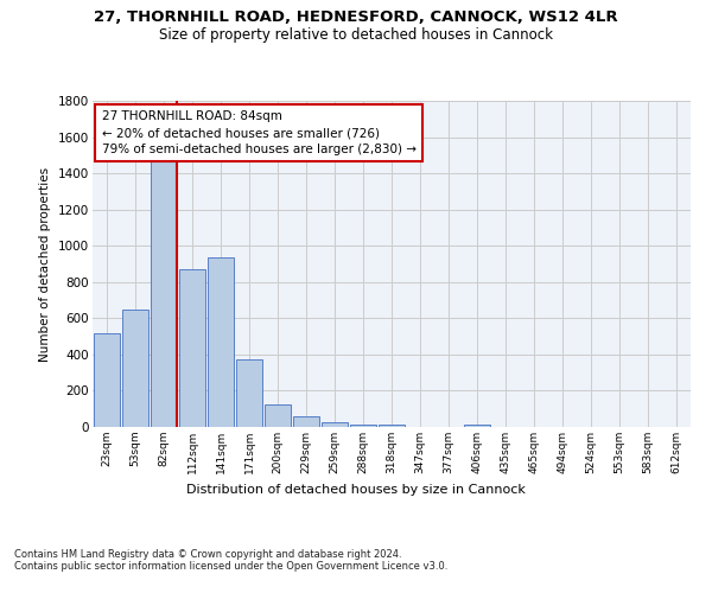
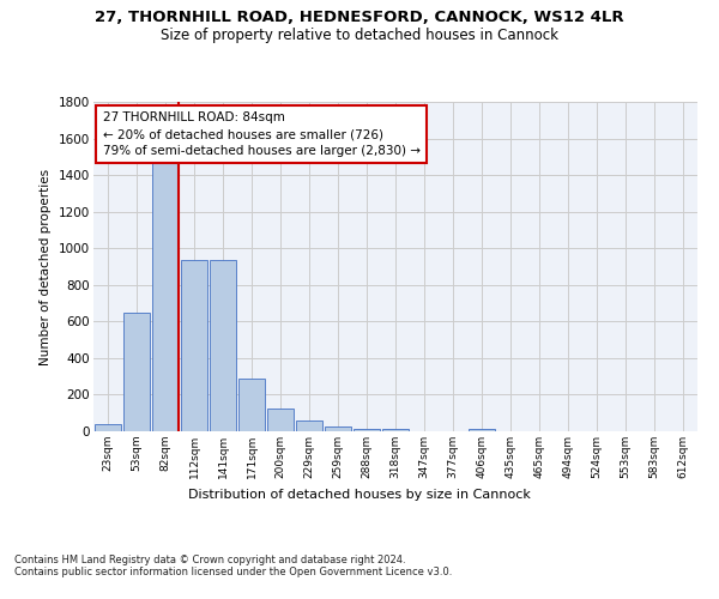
23sqm: 520 -> 40
112sqm: 870 -> 940
171sqm: 370 -> 290
